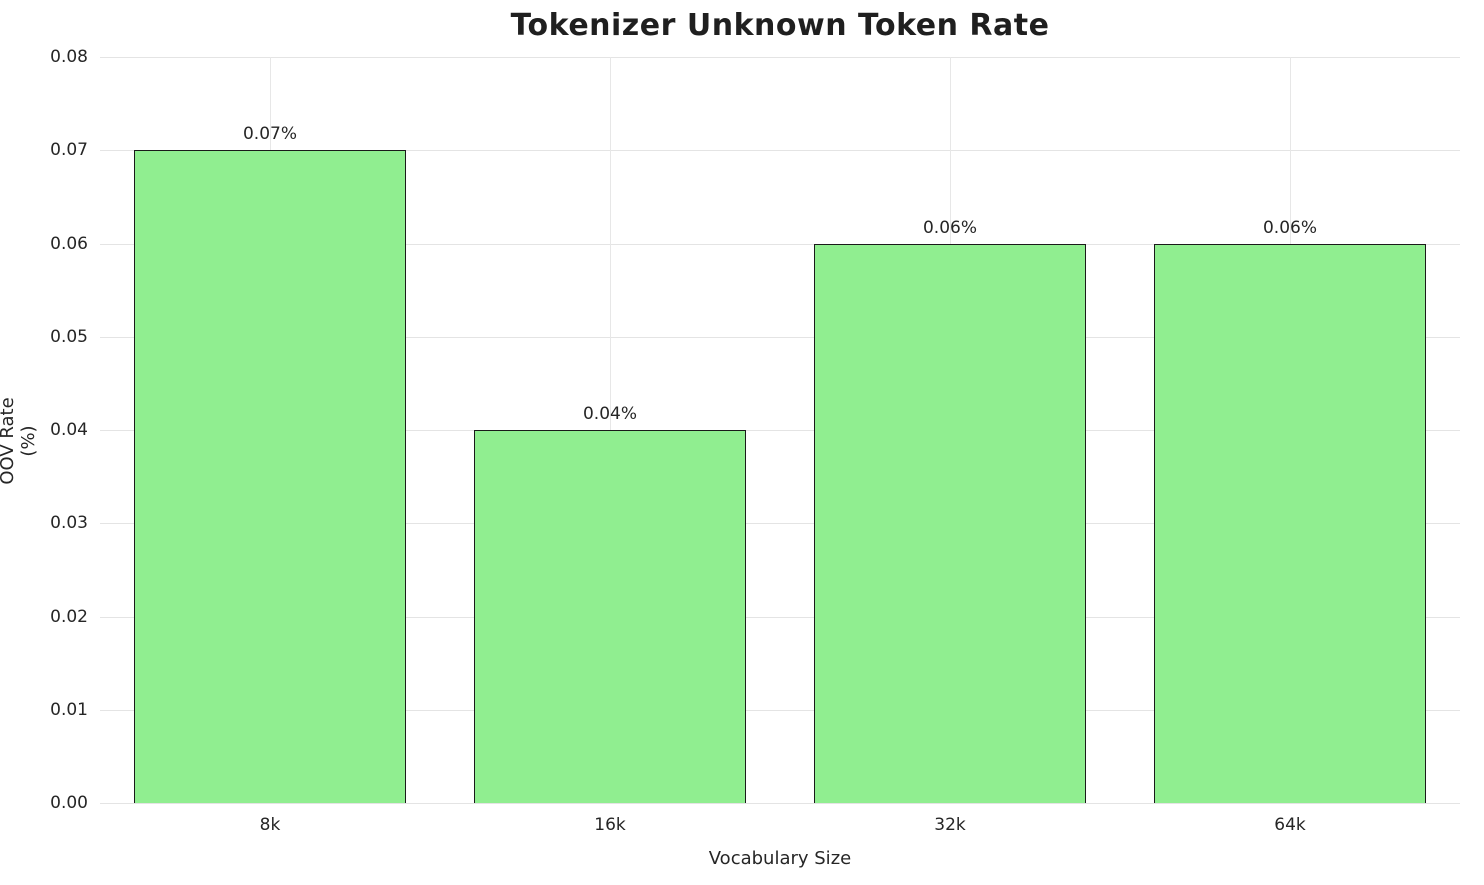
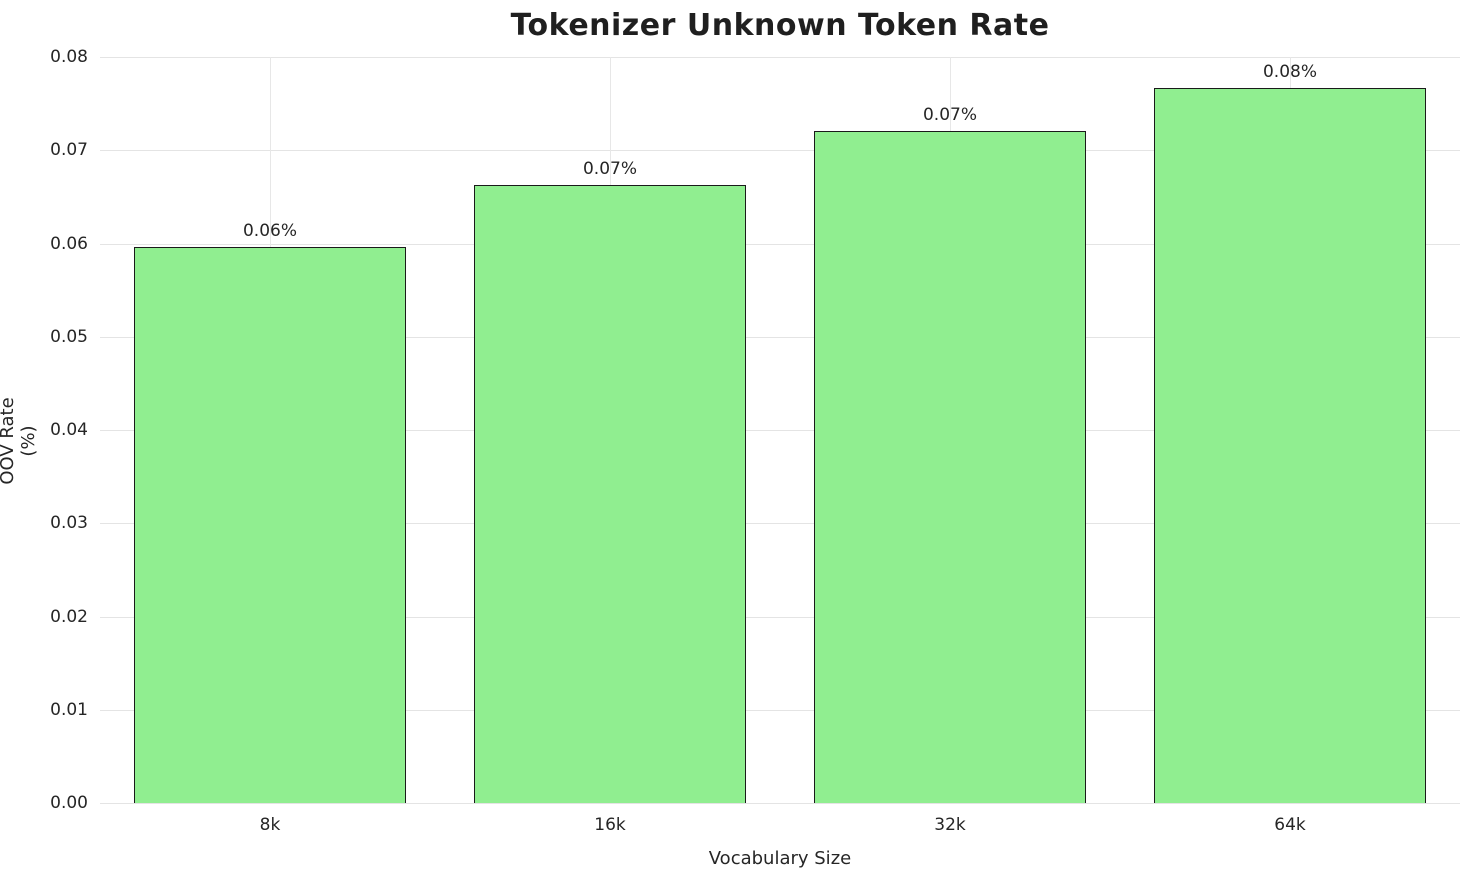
8k: 0.07% -> 0.06%
16k: 0.04% -> 0.07%
32k: 0.06% -> 0.07%
64k: 0.06% -> 0.08%
